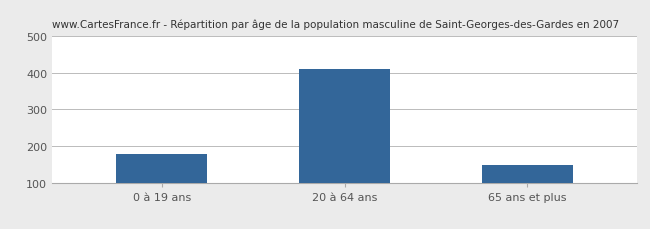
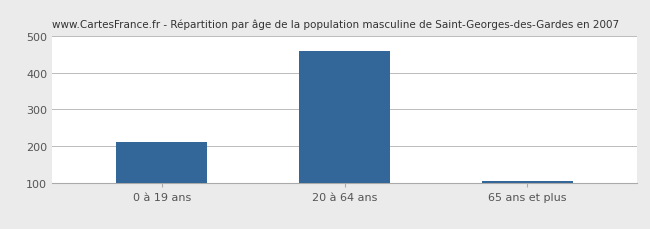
0 à 19 ans: 180 -> 212
20 à 64 ans: 410 -> 459
65 ans et plus: 150 -> 106
